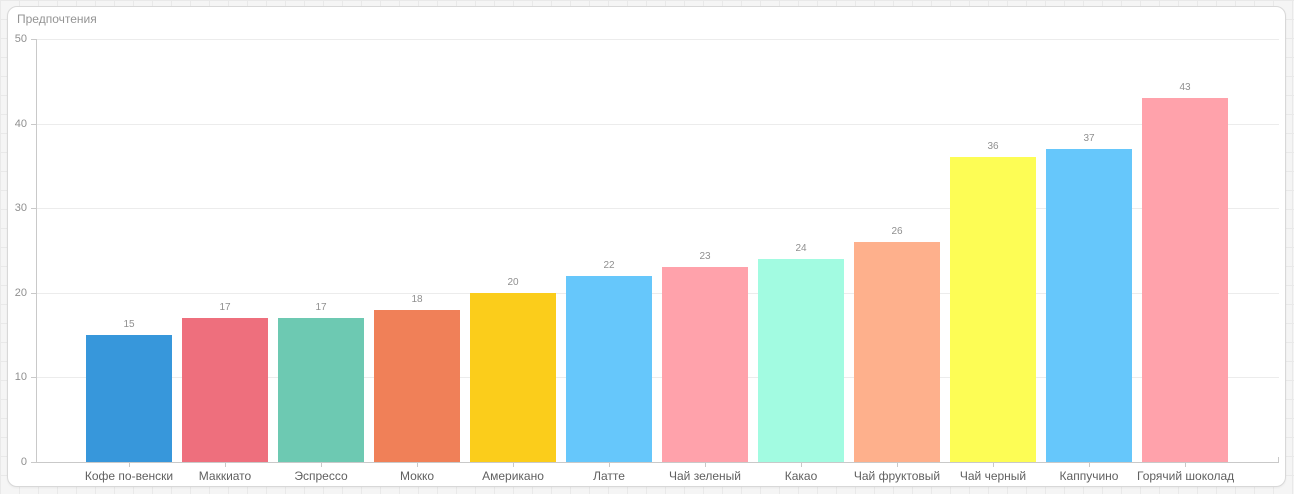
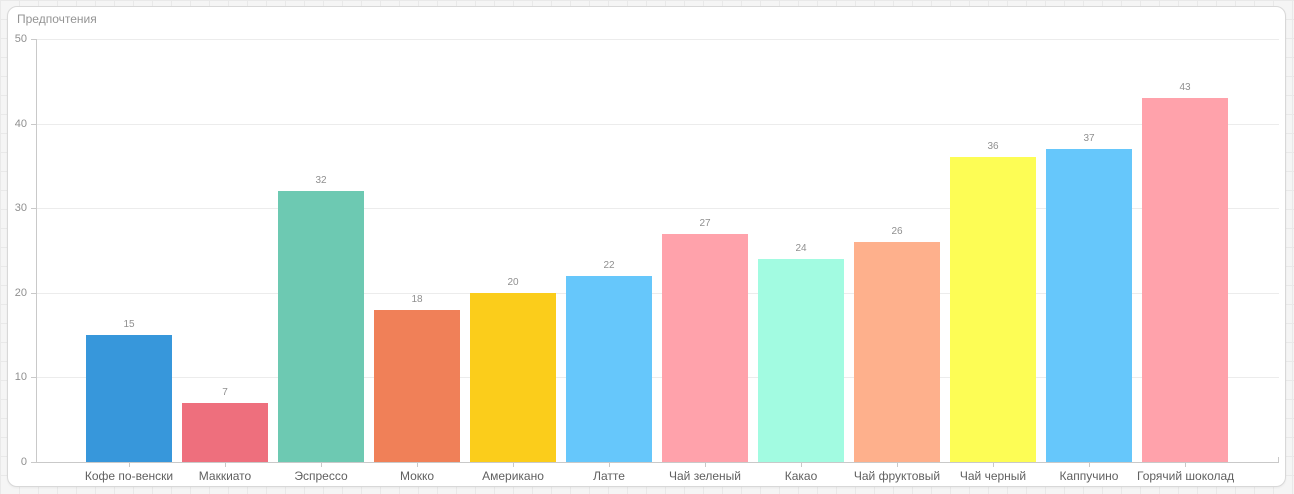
Маккиато: 17 -> 7
Эспрессо: 17 -> 32
Чай зеленый: 23 -> 27
